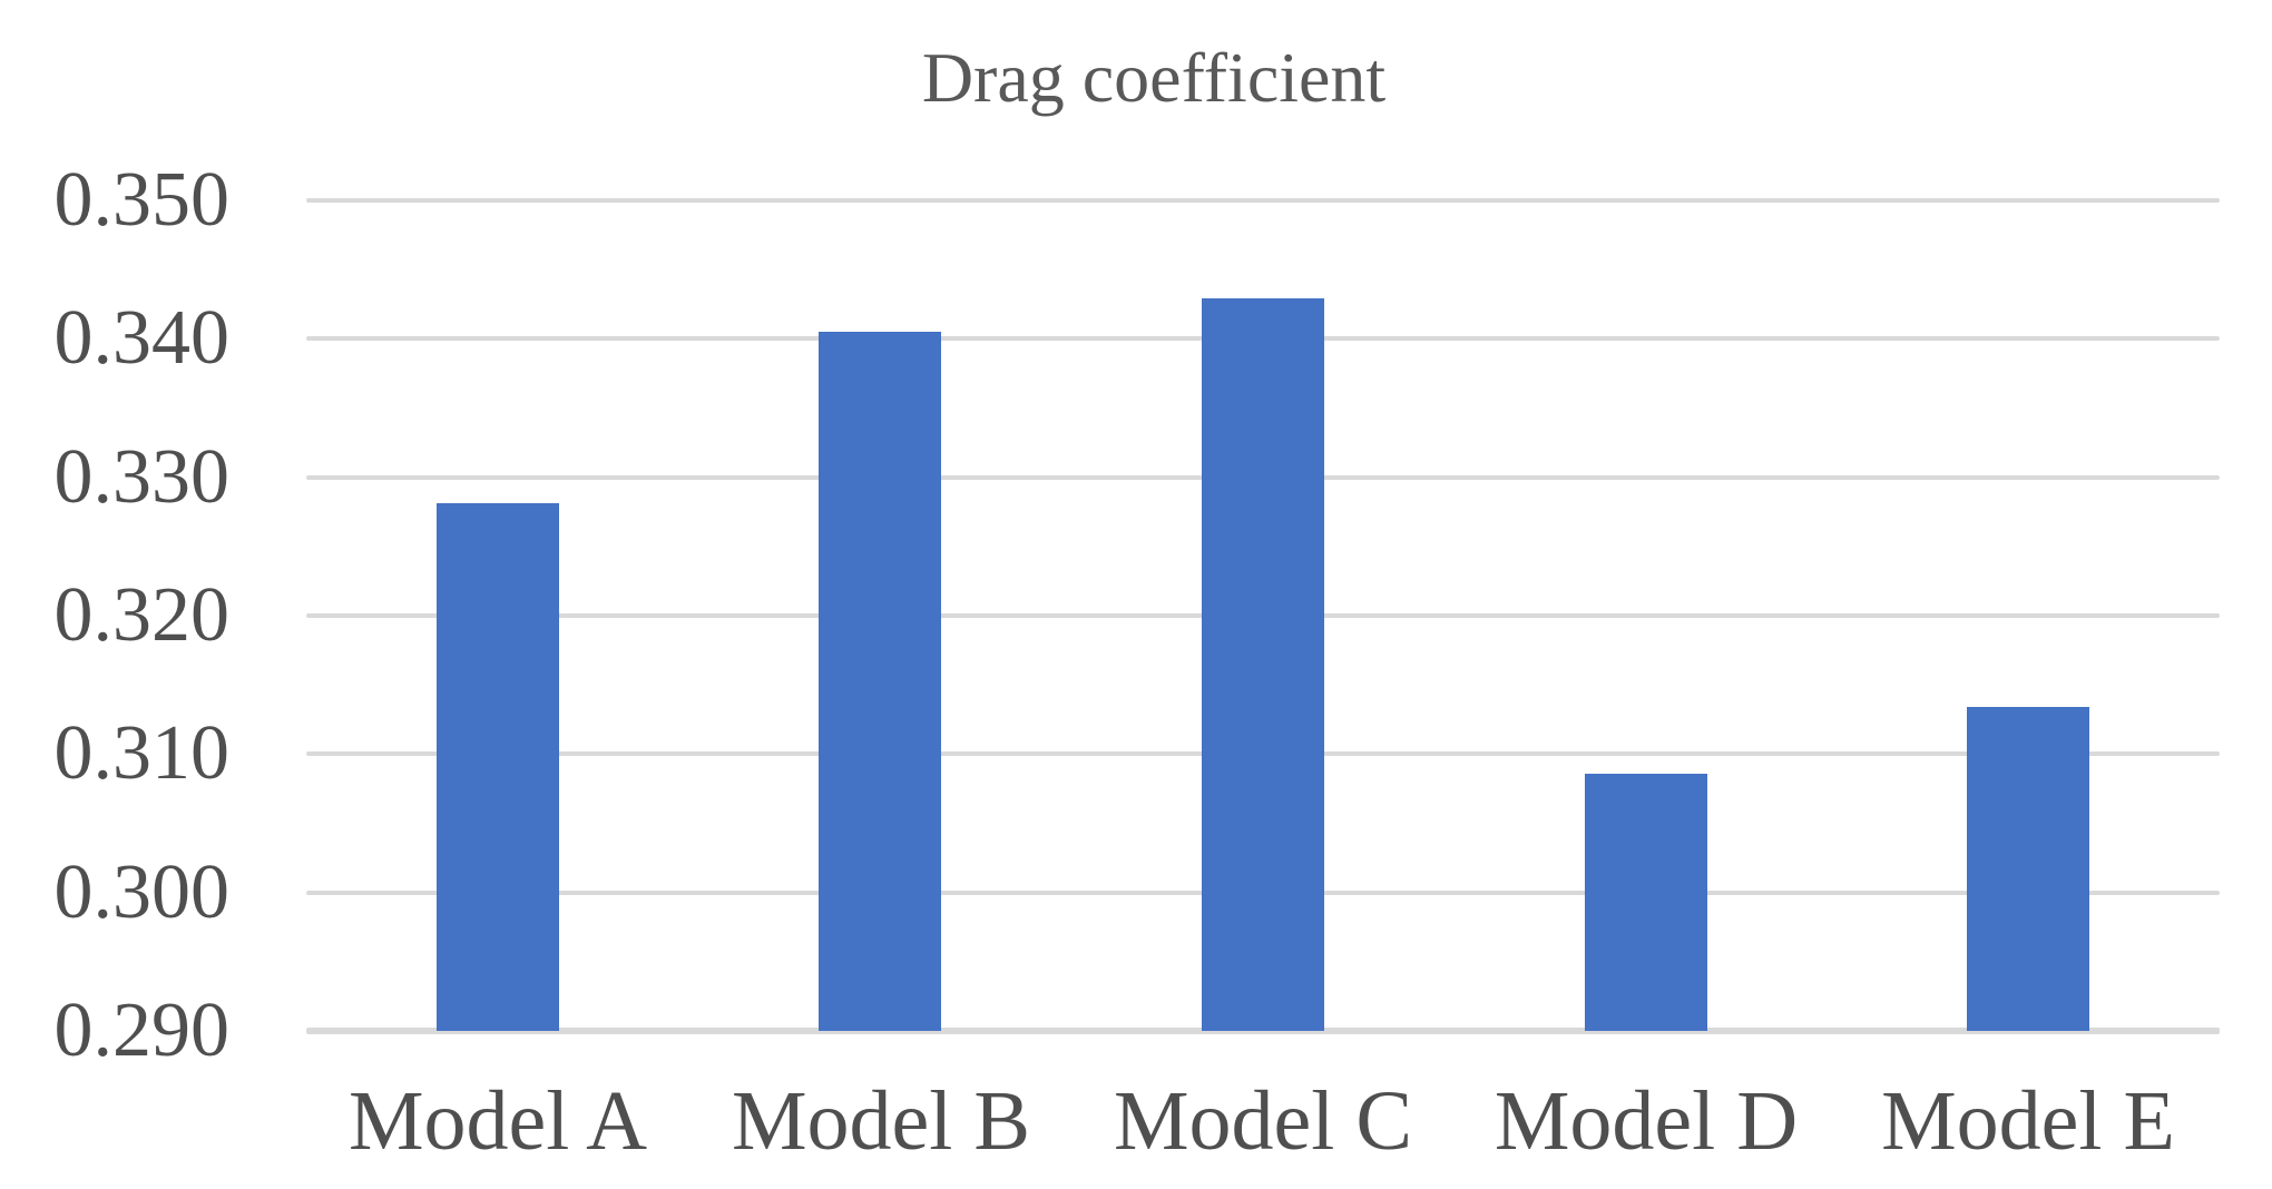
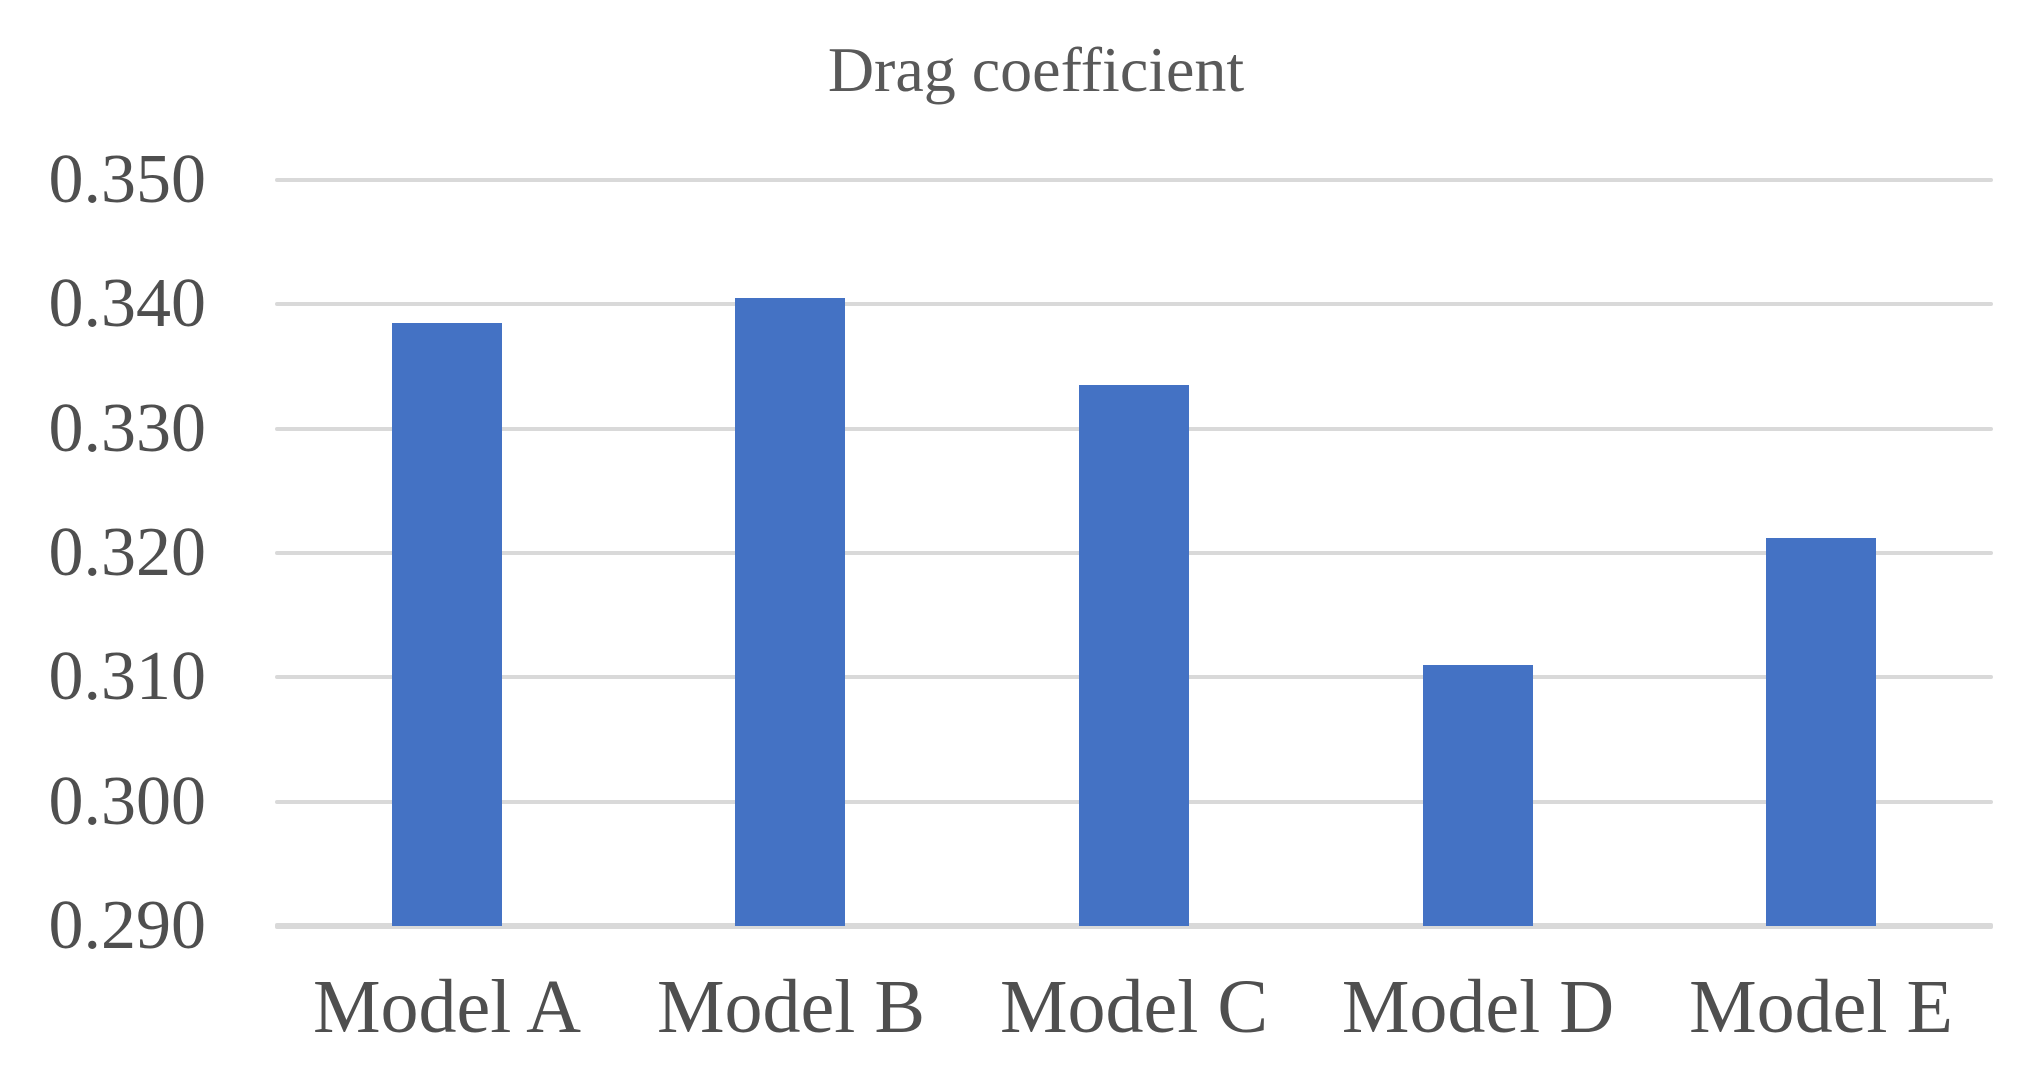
Model A: 0.3281 -> 0.3385
Model C: 0.3429 -> 0.3335
Model D: 0.3086 -> 0.3110
Model E: 0.3134 -> 0.3212
